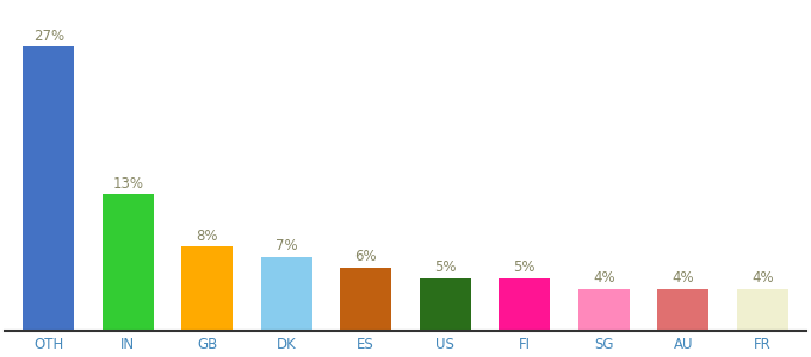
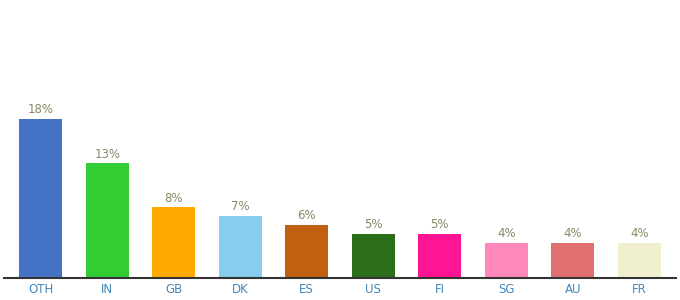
OTH: 27% -> 18%
